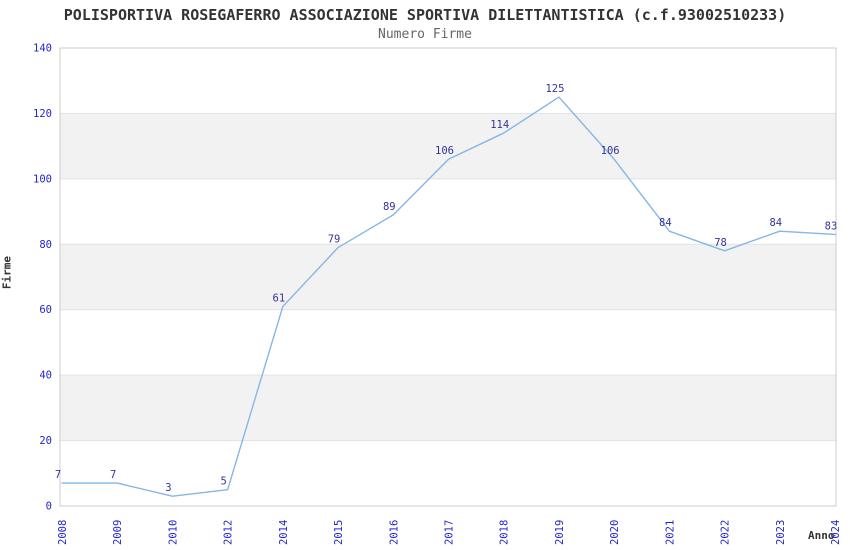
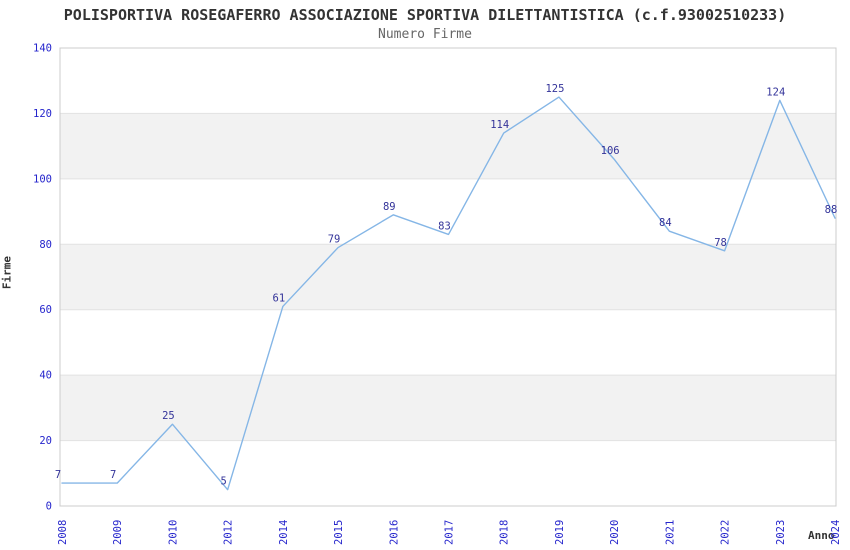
2010: 3 -> 25
2017: 106 -> 83
2023: 84 -> 124
2024: 83 -> 88
